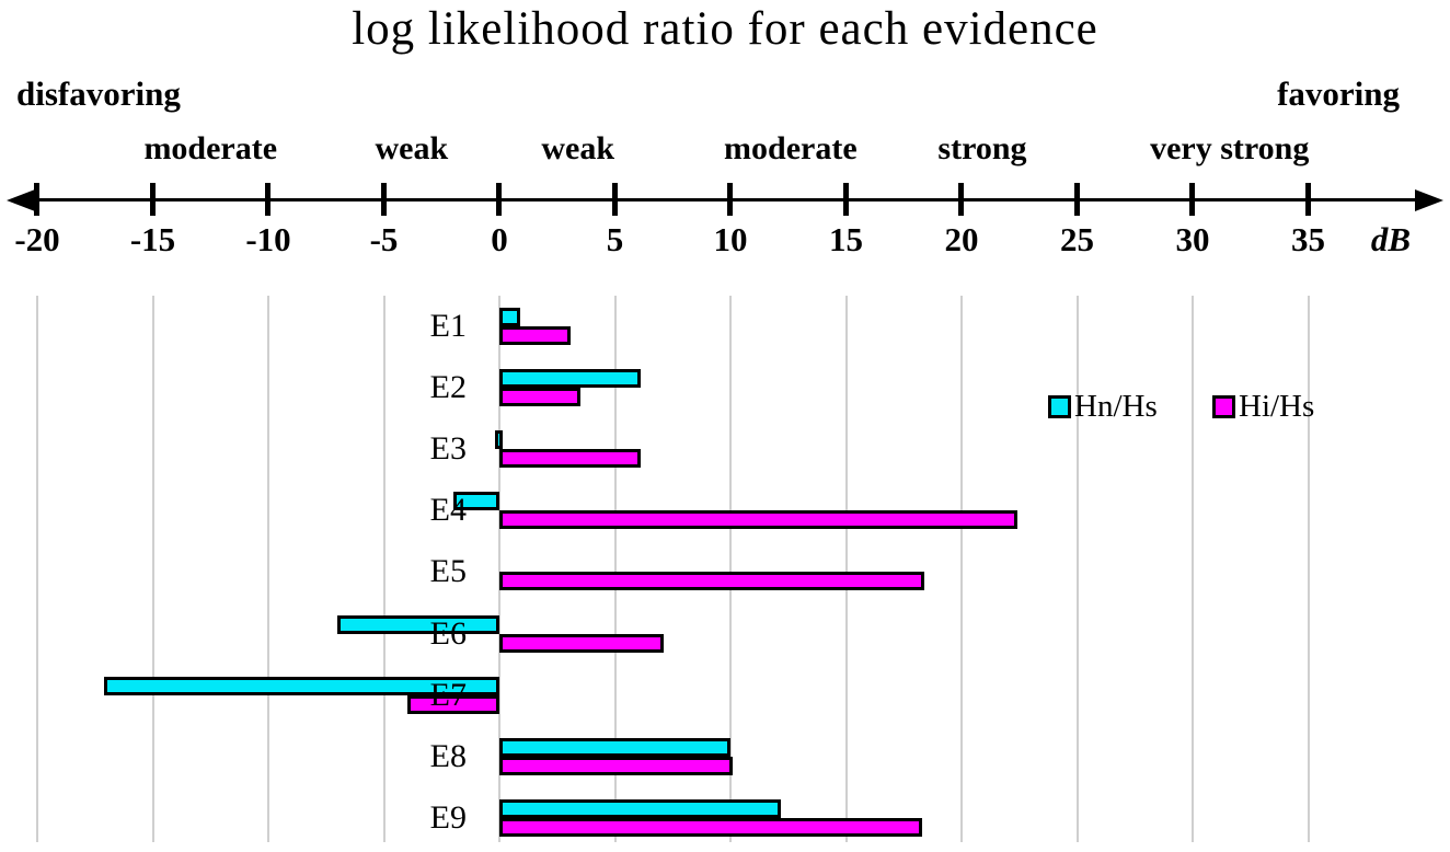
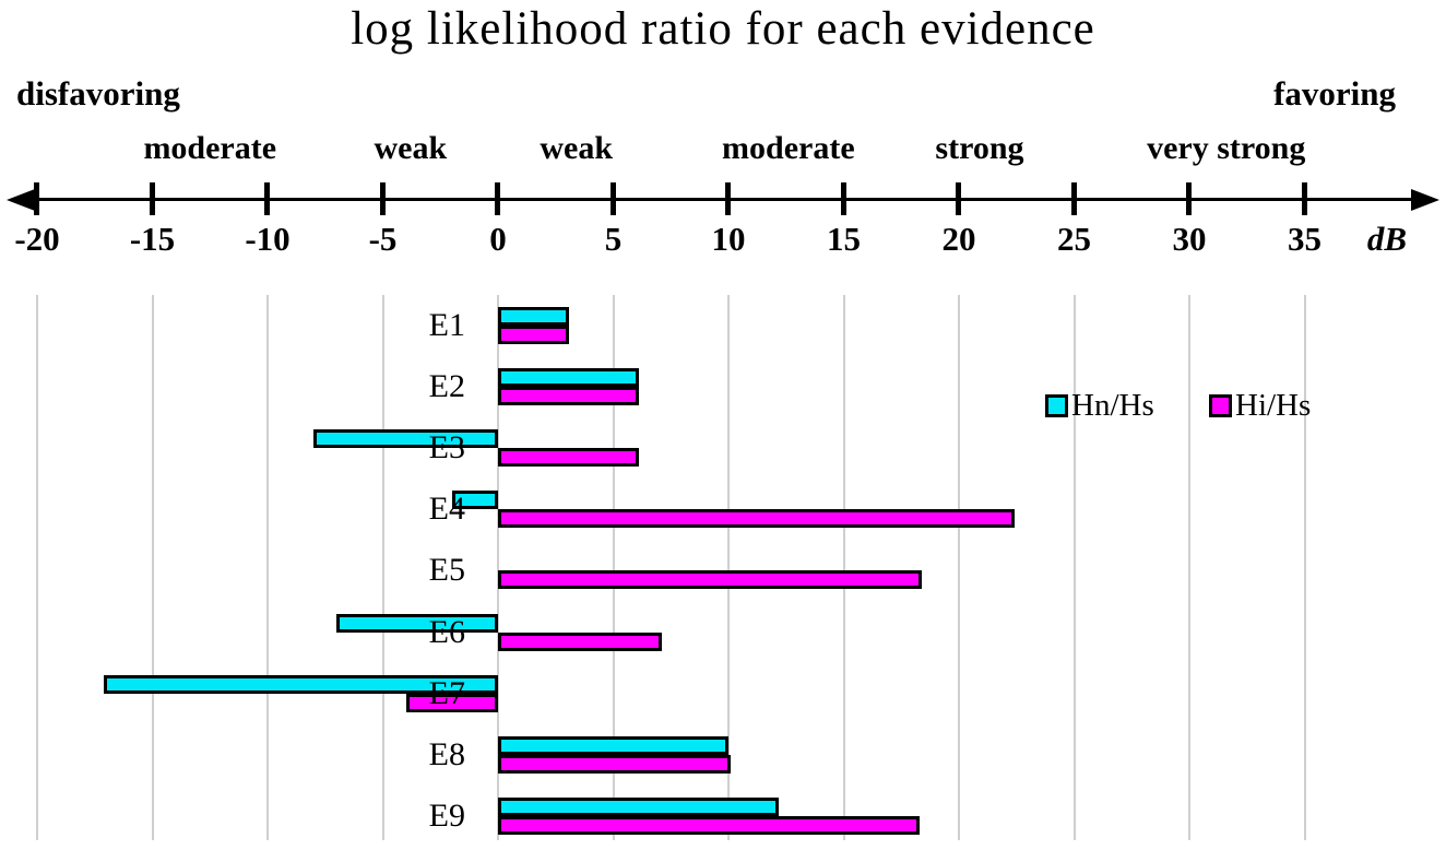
Hn/Hs/E1: 0.9 -> 3.1
Hi/Hs/E2: 3.5 -> 6.1
Hn/Hs/E3: -0.2 -> -8.0
